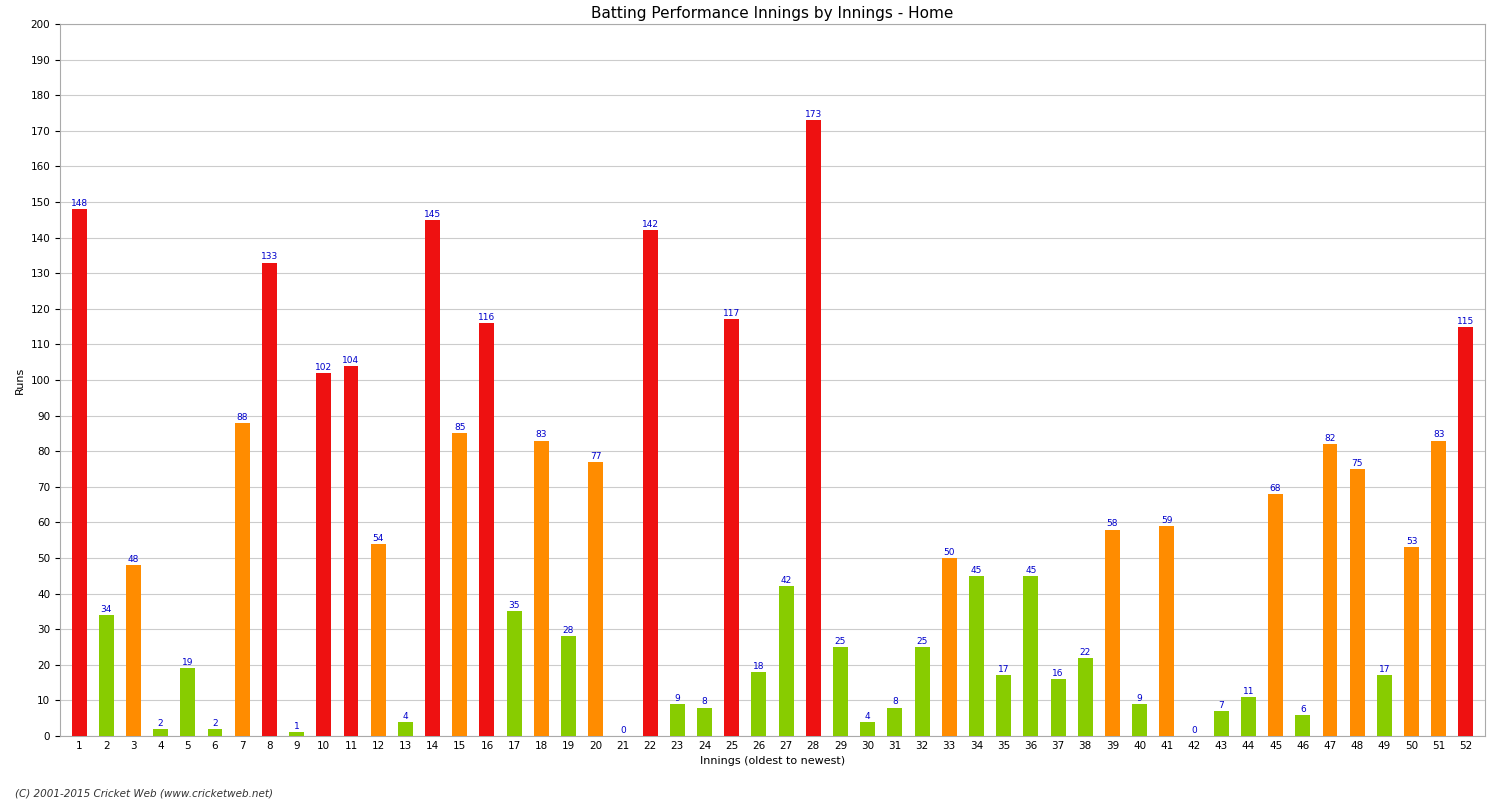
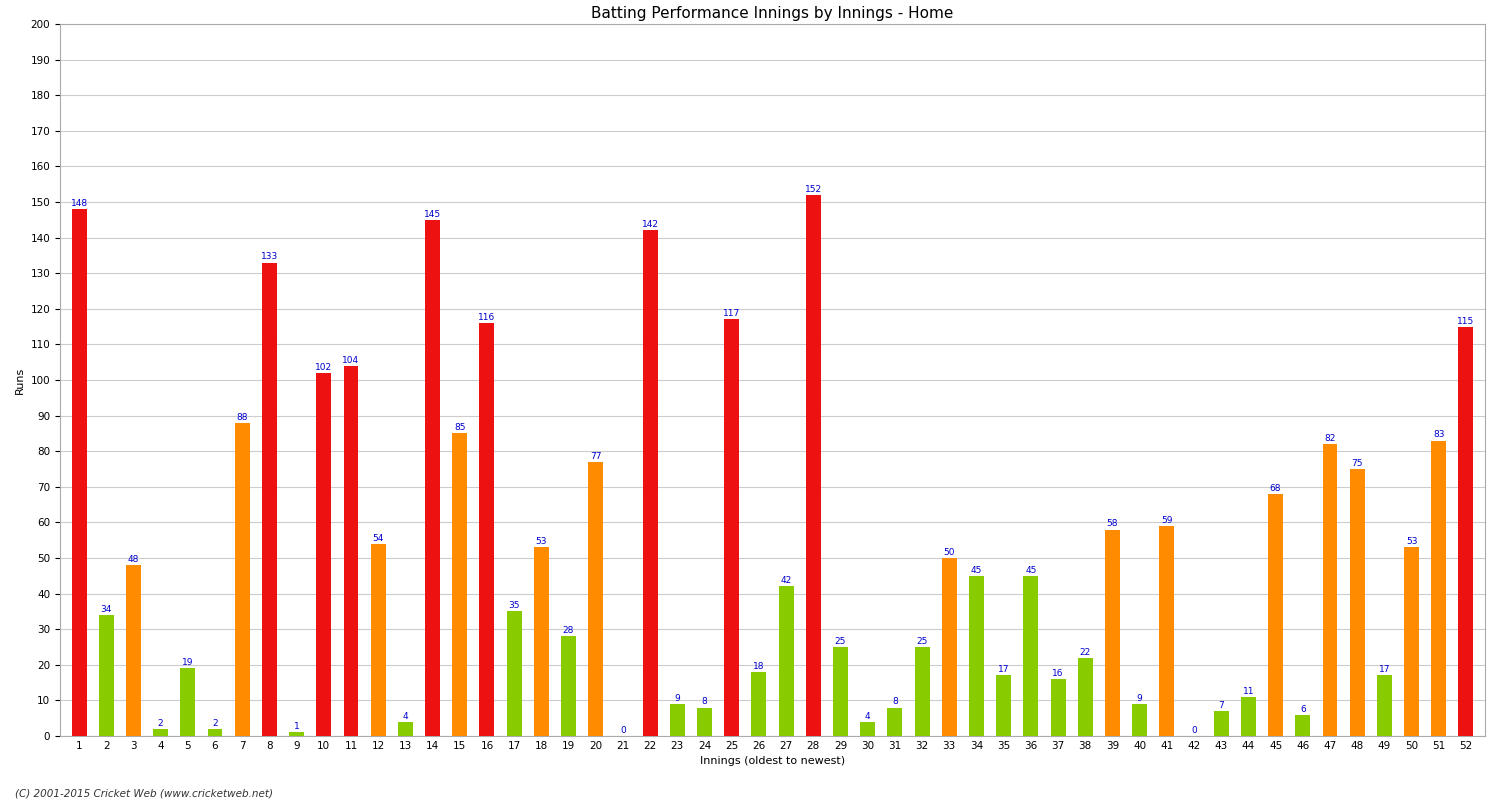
18: 83 -> 53
28: 173 -> 152
